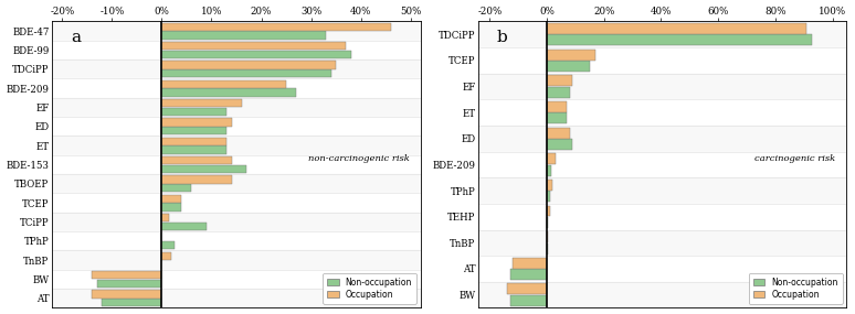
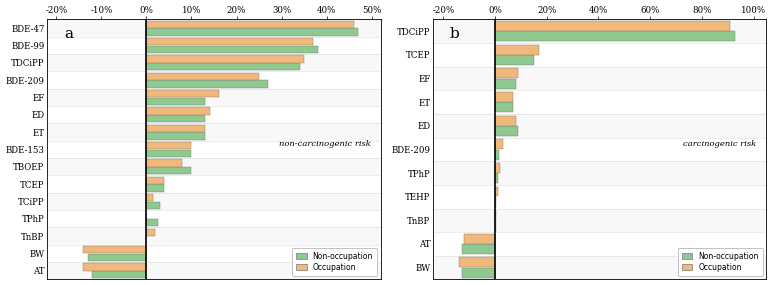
Non-occupation/BDE-47: 33.0% -> 47.0%
Occupation/BDE-153: 14.0% -> 10.0%
Non-occupation/BDE-153: 17.0% -> 10.0%
Occupation/TBOEP: 14.0% -> 8.0%
Non-occupation/TBOEP: 6.0% -> 10.0%
Non-occupation/TCiPP: 9.0% -> 3.0%
